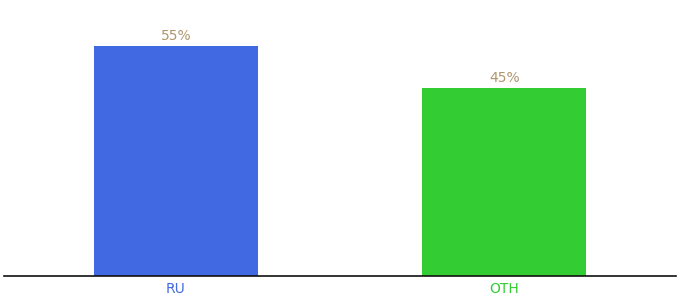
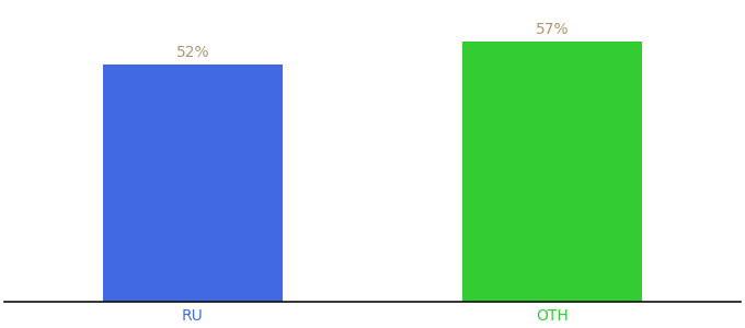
RU: 55% -> 52%
OTH: 45% -> 57%
